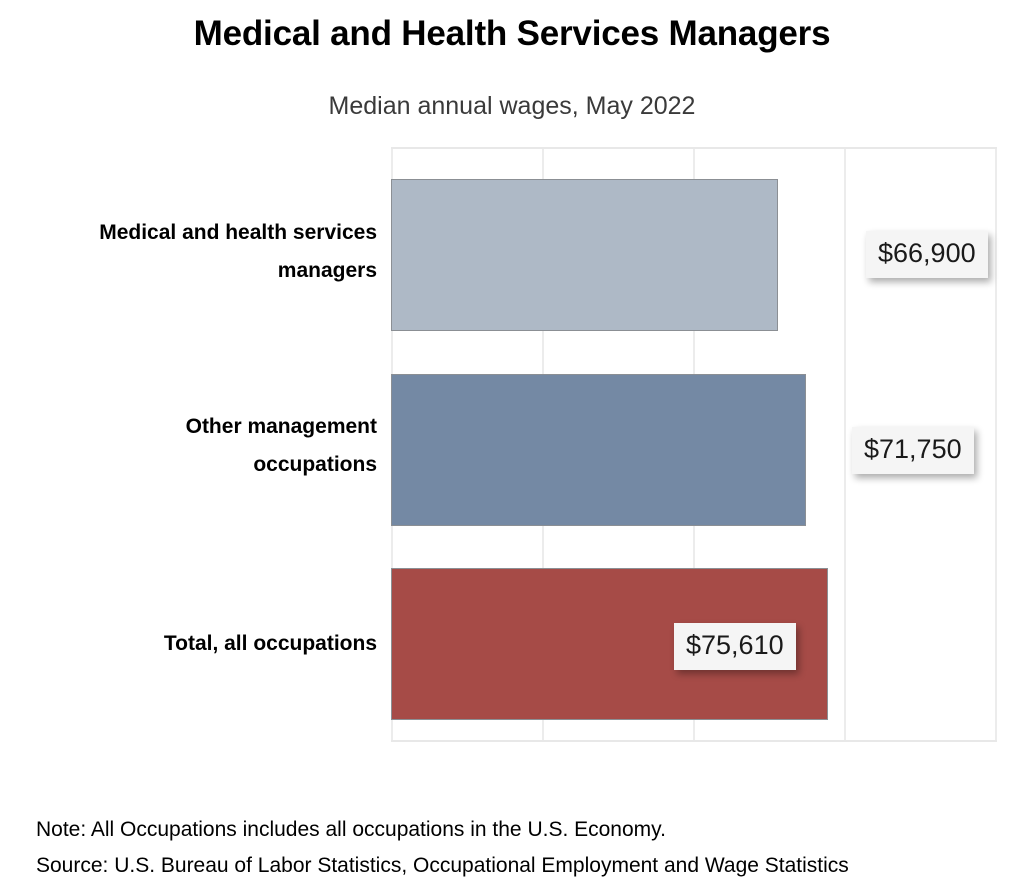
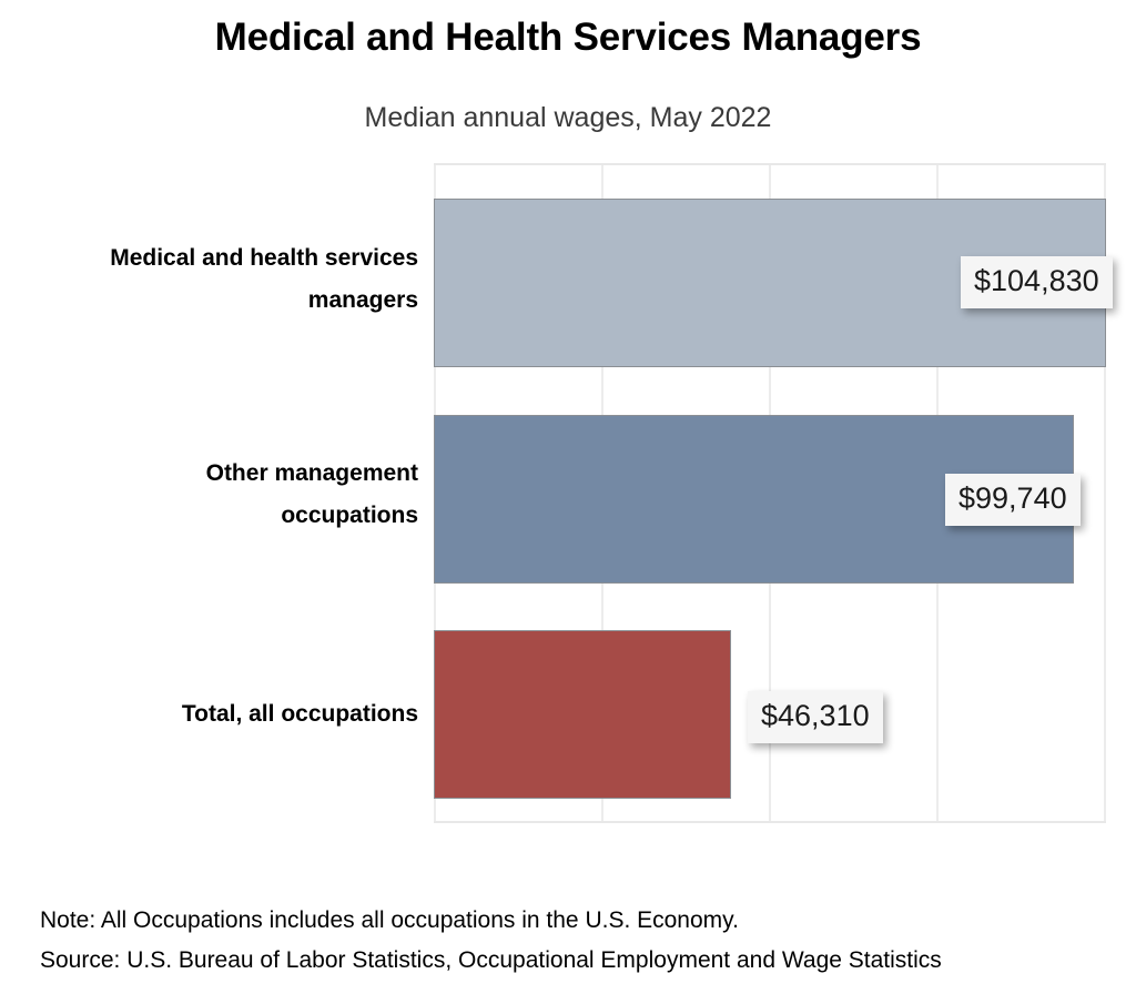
Medical and health services managers: $66,900 -> $104,830
Other management occupations: $71,750 -> $99,740
Total, all occupations: $75,610 -> $46,310
